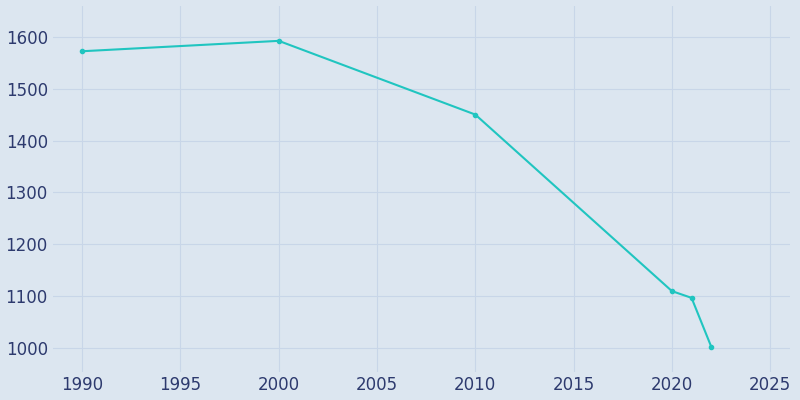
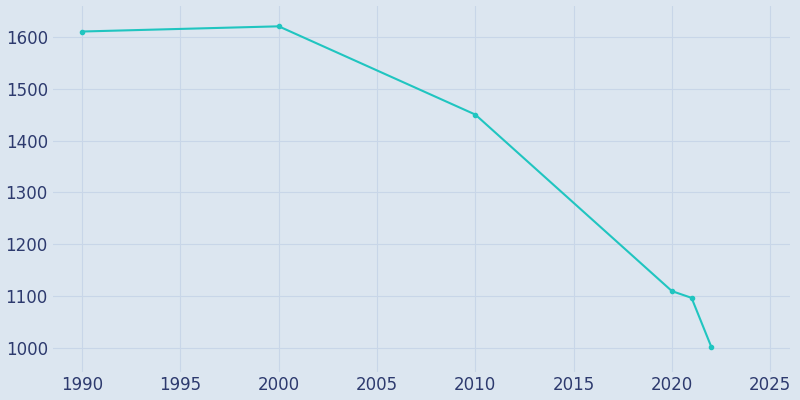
1990: 1572 -> 1610
2000: 1592 -> 1620
